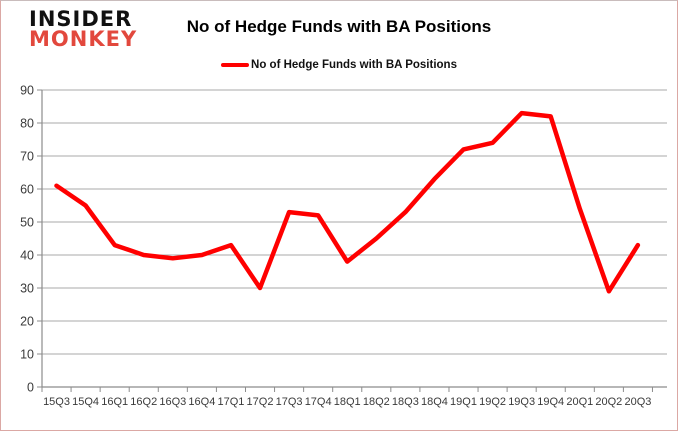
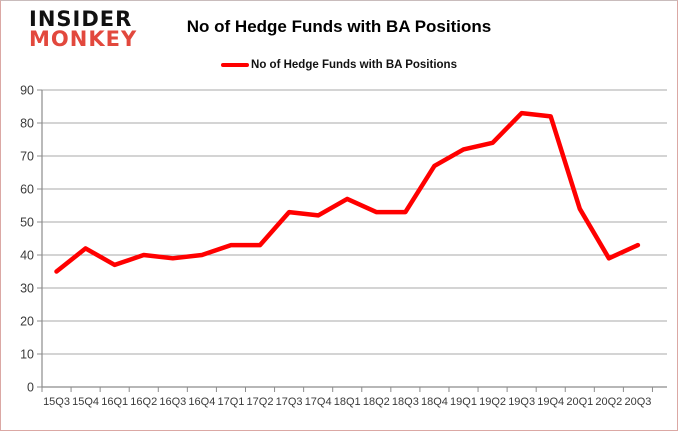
15Q3: 61 -> 35
15Q4: 55 -> 42
16Q1: 43 -> 37
17Q2: 30 -> 43
18Q1: 38 -> 57
18Q2: 45 -> 53
18Q4: 63 -> 67
20Q2: 29 -> 39
